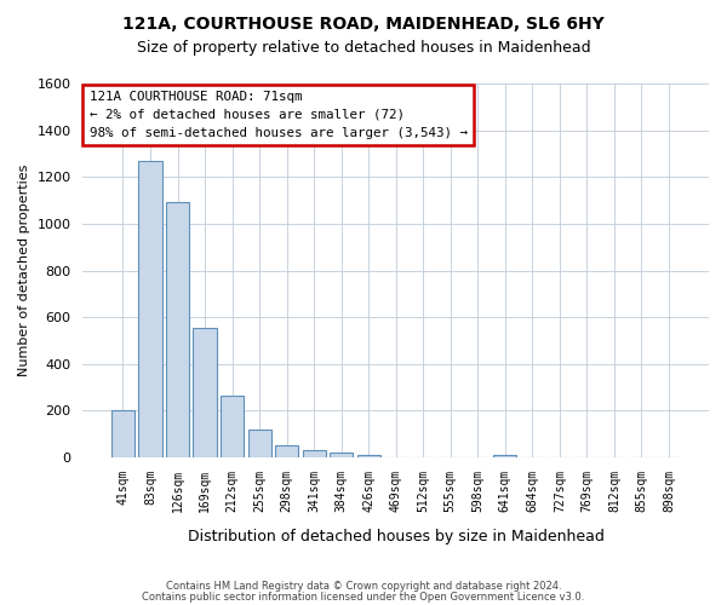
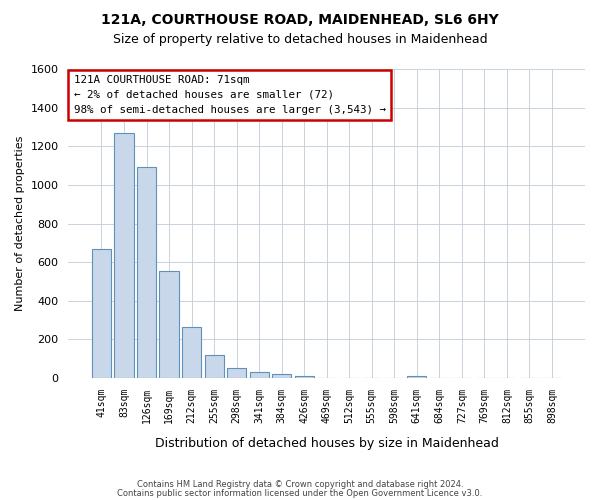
41sqm: 200 -> 670
